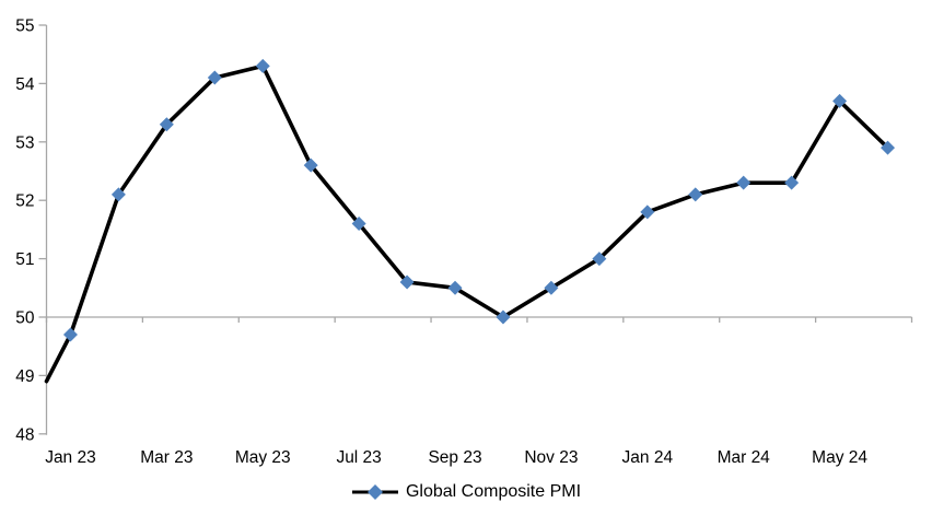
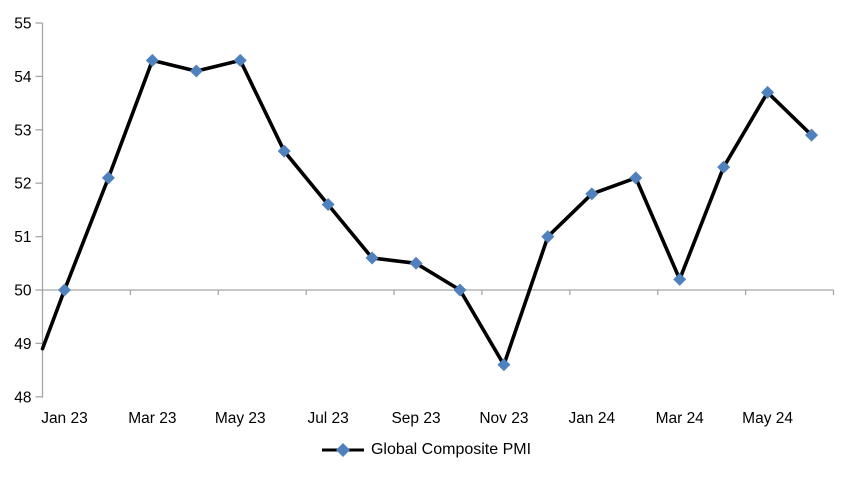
Jan 23: 49.7 -> 50.0
Mar 23: 53.3 -> 54.3
Nov 23: 50.5 -> 48.6
Mar 24: 52.3 -> 50.2
